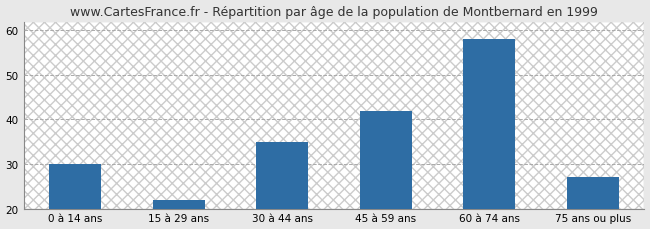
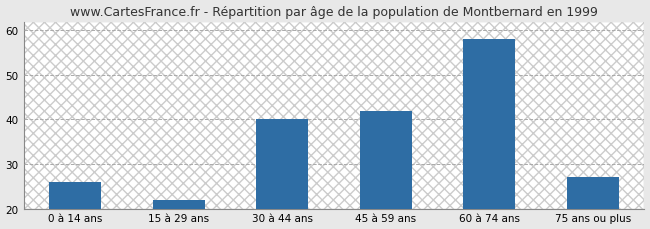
0 à 14 ans: 30 -> 26
30 à 44 ans: 35 -> 40
